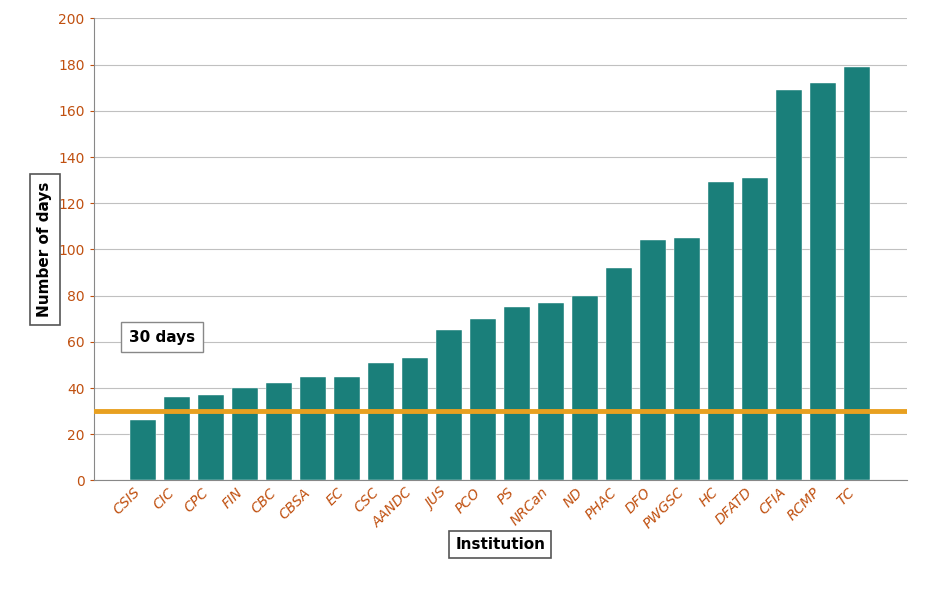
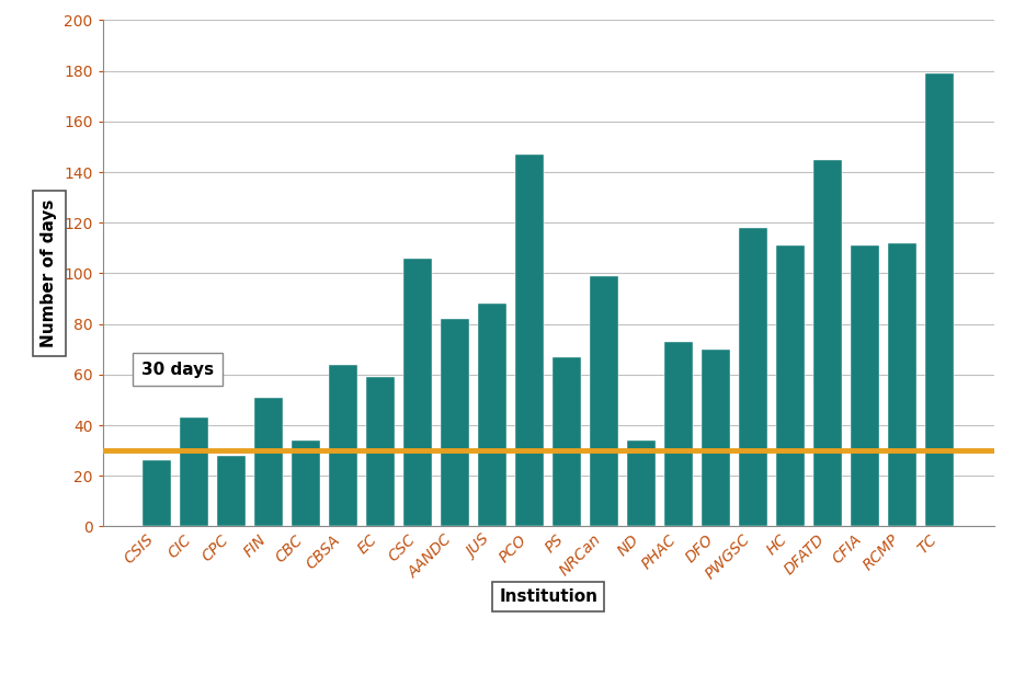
CIC: 36 -> 43
CPC: 37 -> 28
FIN: 40 -> 51
CBC: 42 -> 34
CBSA: 45 -> 64
EC: 45 -> 59
CSC: 51 -> 106
AANDC: 53 -> 82
JUS: 65 -> 88
PCO: 70 -> 147
PS: 75 -> 67
NRCan: 77 -> 99
ND: 80 -> 34
PHAC: 92 -> 73
DFO: 104 -> 70
PWGSC: 105 -> 118
HC: 129 -> 111
DFATD: 131 -> 145
CFIA: 169 -> 111
RCMP: 172 -> 112
